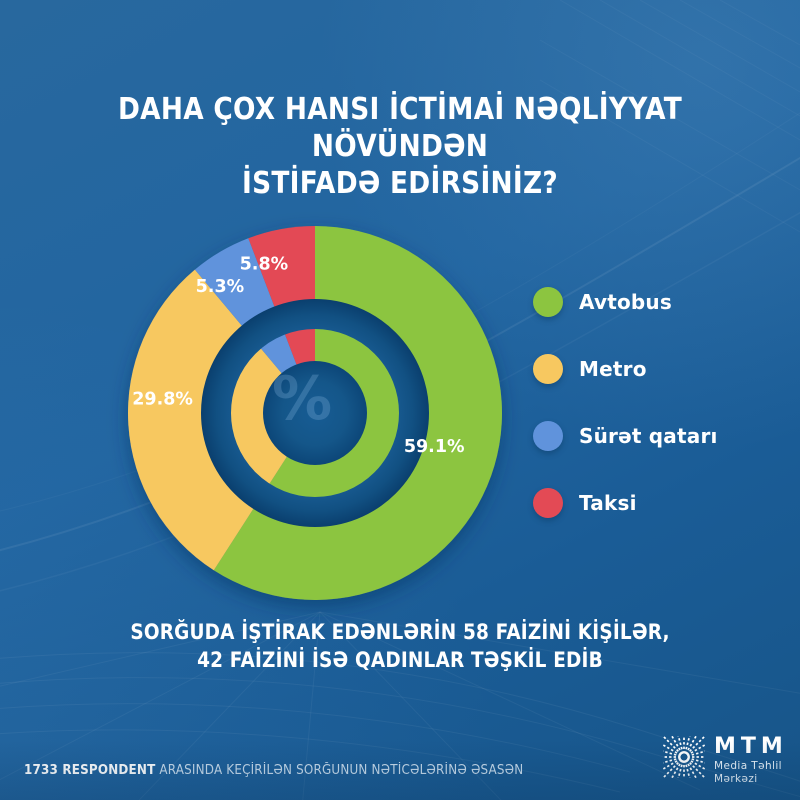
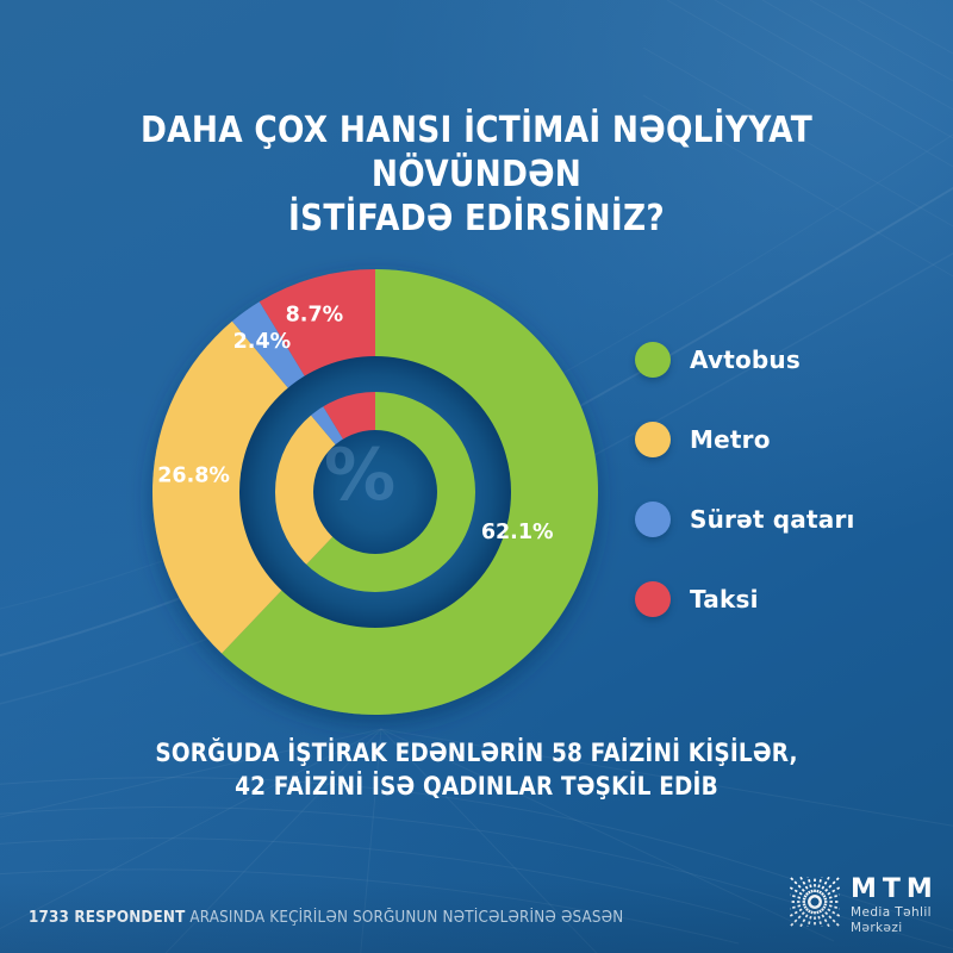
Avtobus: 59.1% -> 62.1%
Metro: 29.8% -> 26.8%
Sürət qatarı: 5.3% -> 2.4%
Taksi: 5.8% -> 8.7%
